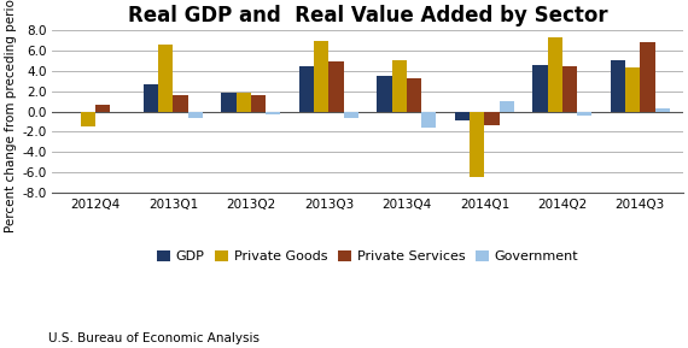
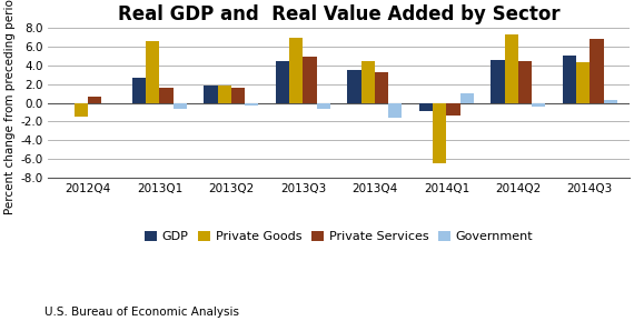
Private Goods/2013Q4: 5.1 -> 4.4
